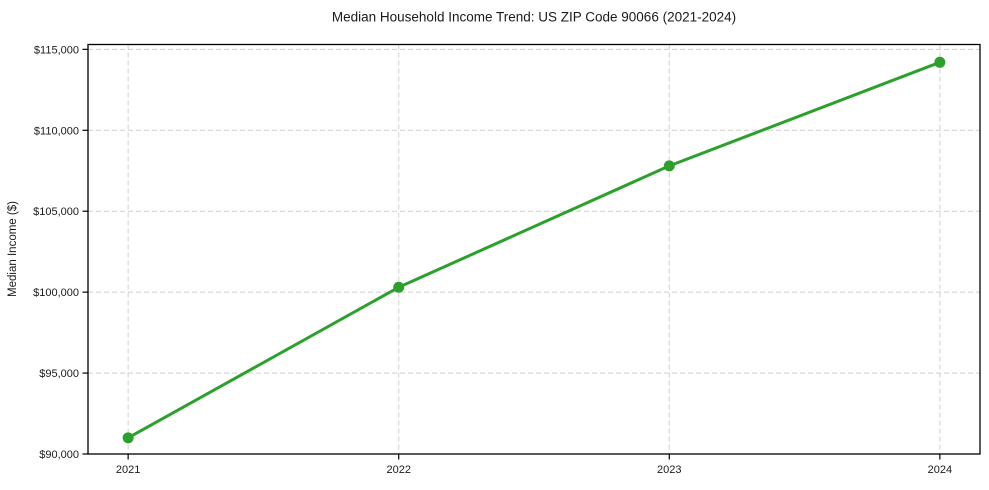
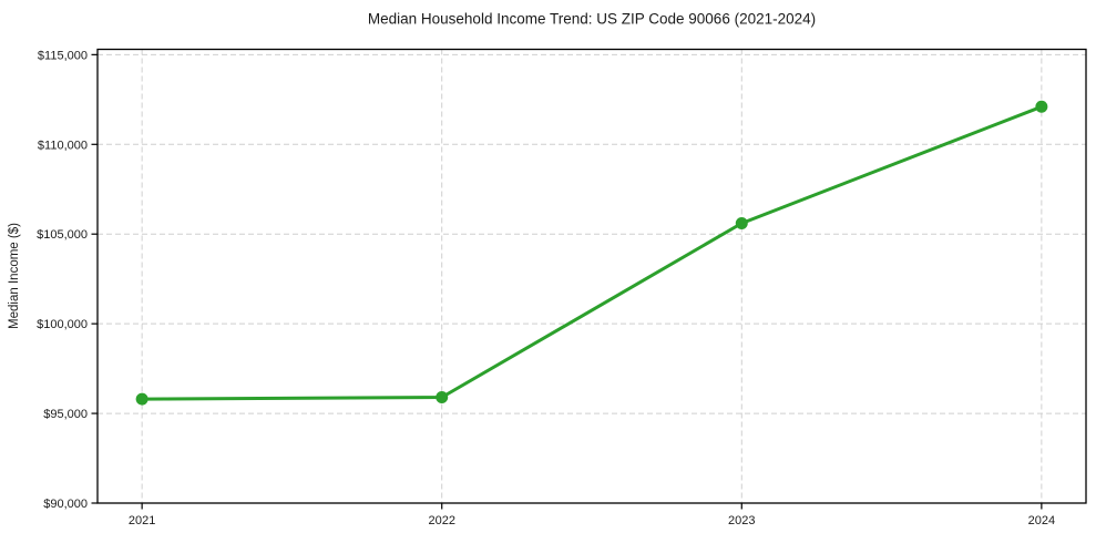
2021: $91000 -> $95800
2022: $100300 -> $95900
2023: $107800 -> $105600
2024: $114200 -> $112100
